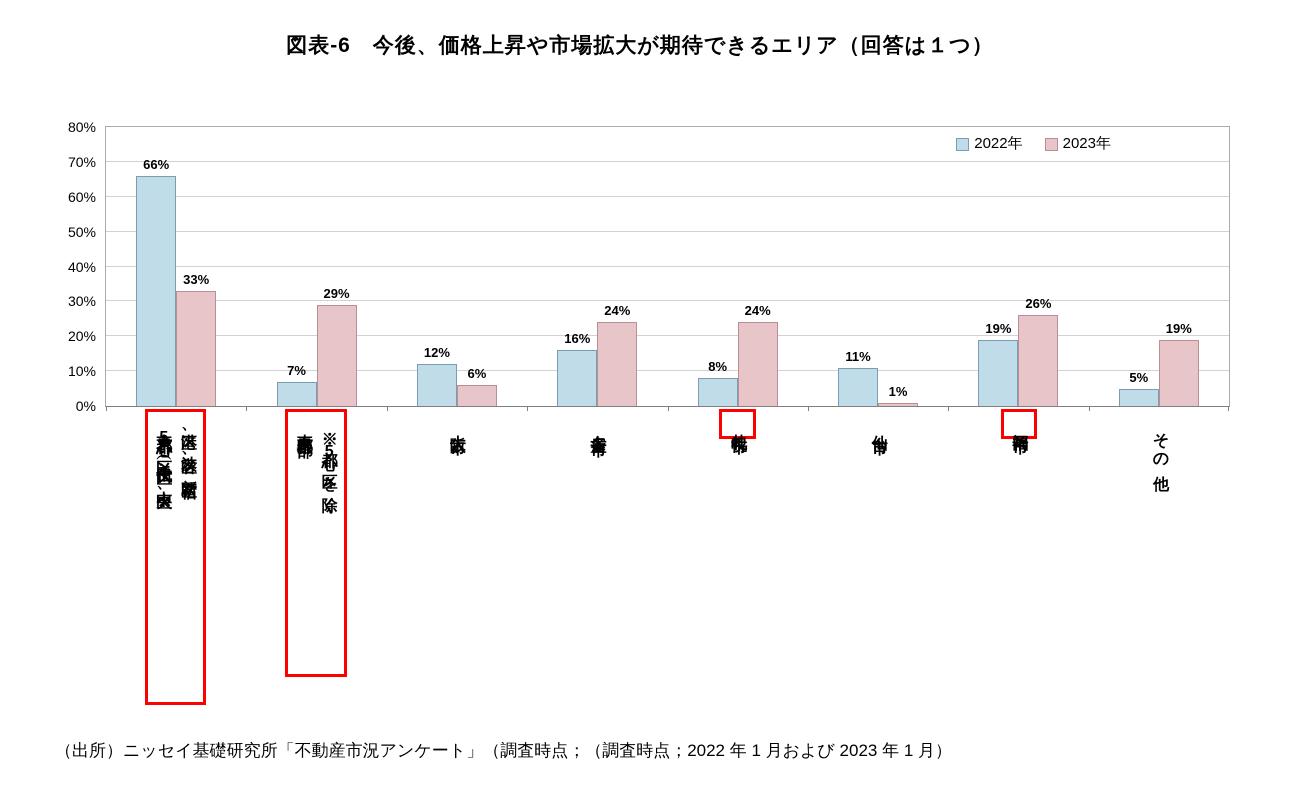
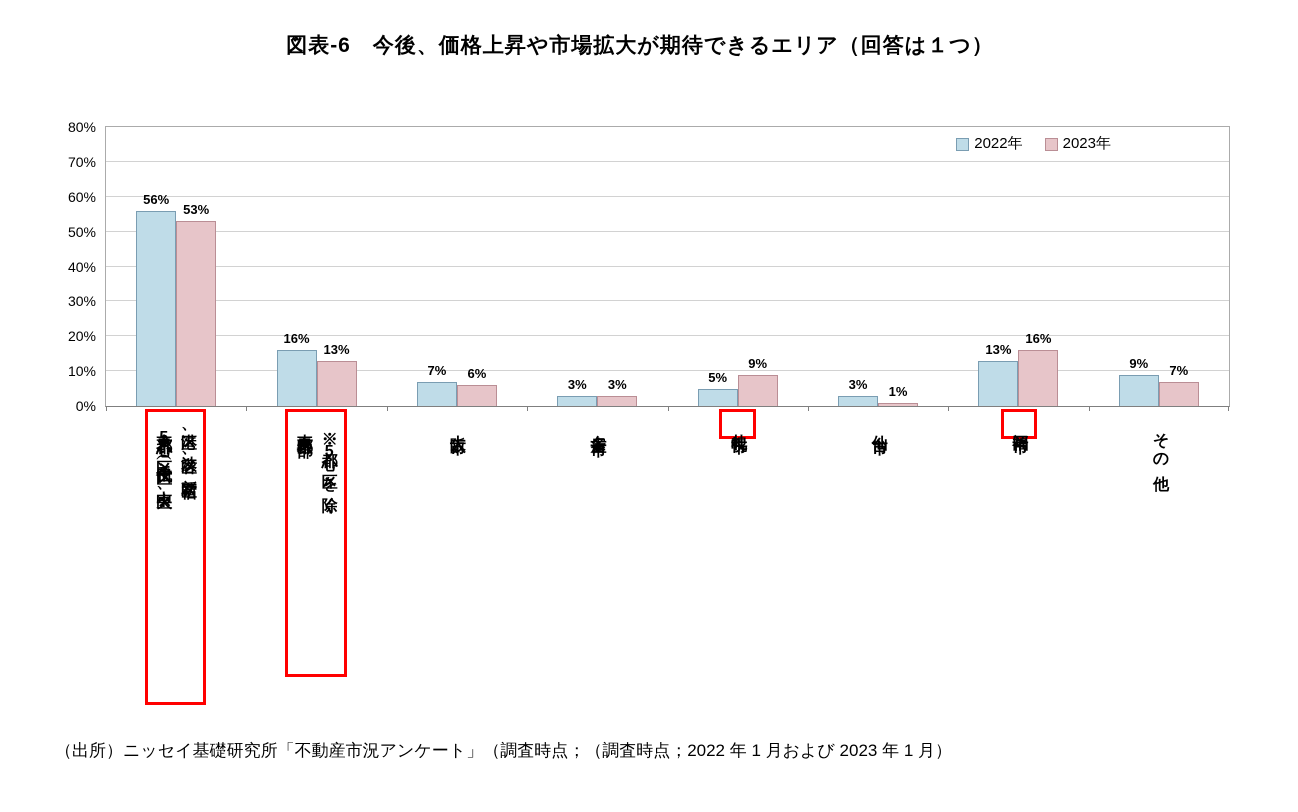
2022年/東京都心5区（千代田区、中央区、 港区、渋谷区、新宿区）: 66% -> 56%
2023年/東京都心5区（千代田区、中央区、 港区、渋谷区、新宿区）: 33% -> 53%
2022年/東京都区部 ※都心5区を除く: 7% -> 16%
2023年/東京都区部 ※都心5区を除く: 29% -> 13%
2022年/大阪市: 12% -> 7%
2022年/名古屋市: 16% -> 3%
2023年/名古屋市: 24% -> 3%
2022年/札幌市: 8% -> 5%
2023年/札幌市: 24% -> 9%
2022年/仙台市: 11% -> 3%
2022年/福岡市: 19% -> 13%
2023年/福岡市: 26% -> 16%
2022年/その他: 5% -> 9%
2023年/その他: 19% -> 7%
